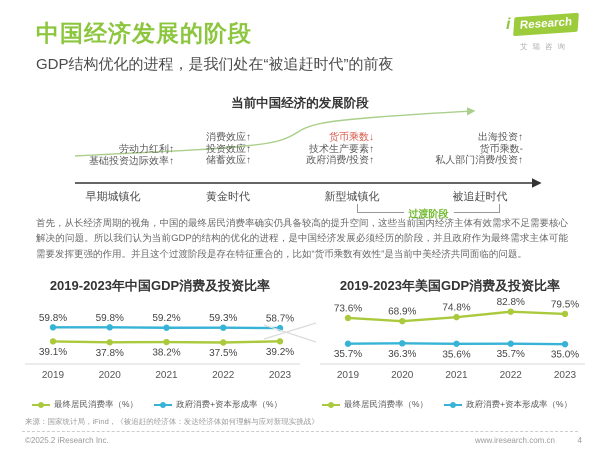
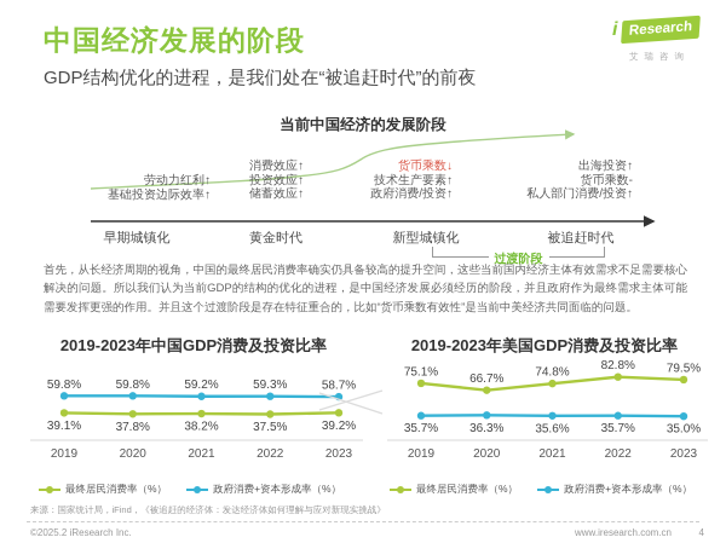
2019-2023年美国GDP消费及投资比率/最终居民消费率（%）/2019: 73.6% -> 75.1%
2019-2023年美国GDP消费及投资比率/最终居民消费率（%）/2020: 68.9% -> 66.7%
